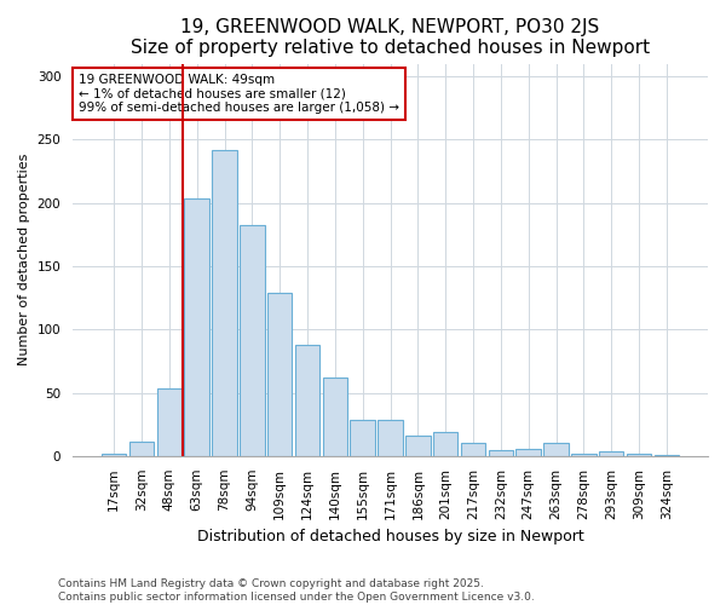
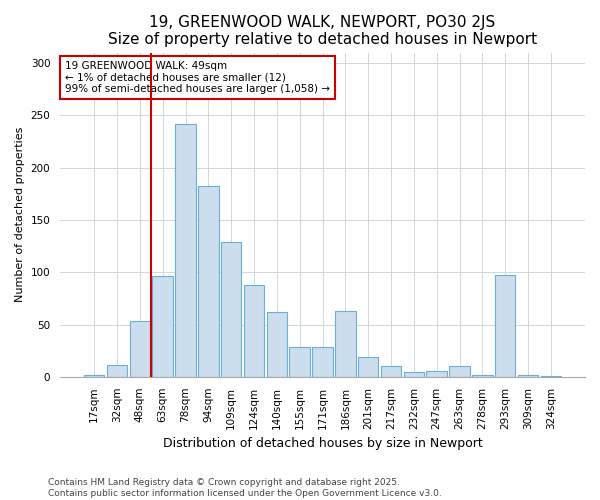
63sqm: 204 -> 96
186sqm: 16 -> 63
293sqm: 4 -> 97
